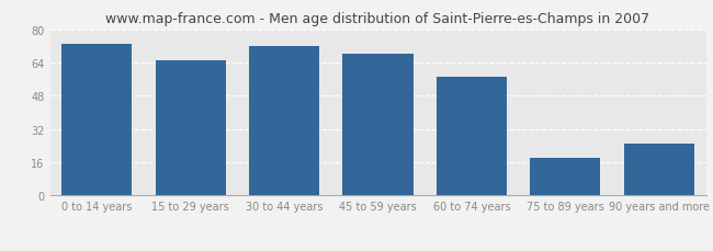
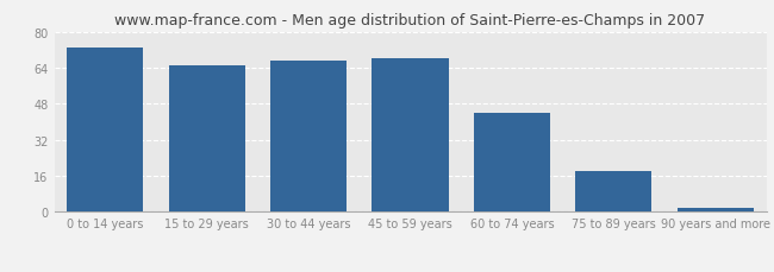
30 to 44 years: 72 -> 67
60 to 74 years: 57 -> 44
90 years and more: 25 -> 2
